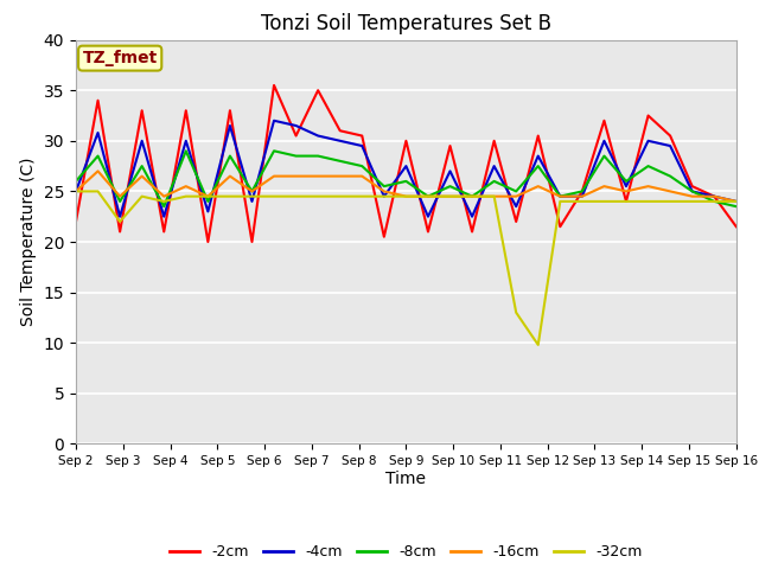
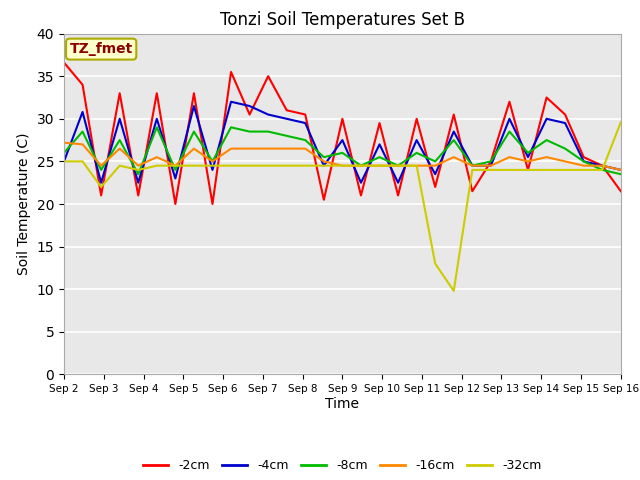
-2cm/Sep 2: 22.0 -> 36.6
-16cm/Sep 2: 25.0 -> 27.2
-32cm/Sep 16: 24.0 -> 29.6
